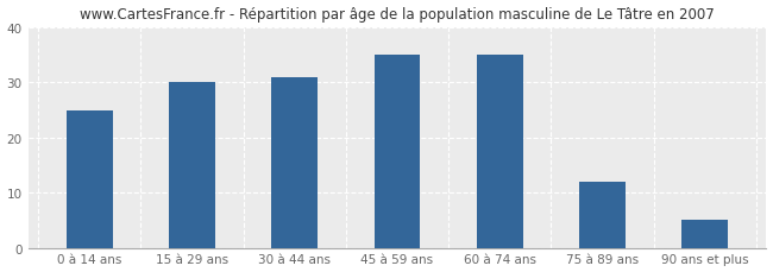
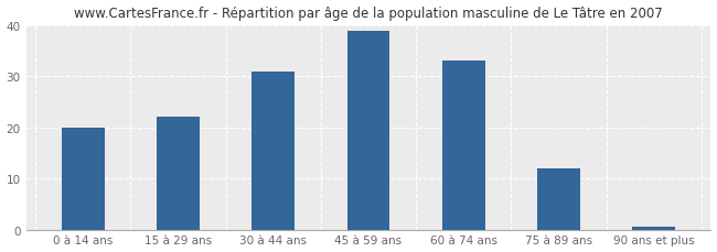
0 à 14 ans: 25.0 -> 20.0
15 à 29 ans: 30.0 -> 22.0
45 à 59 ans: 35.0 -> 39.0
60 à 74 ans: 35.0 -> 33.0
90 ans et plus: 5.0 -> 0.5
